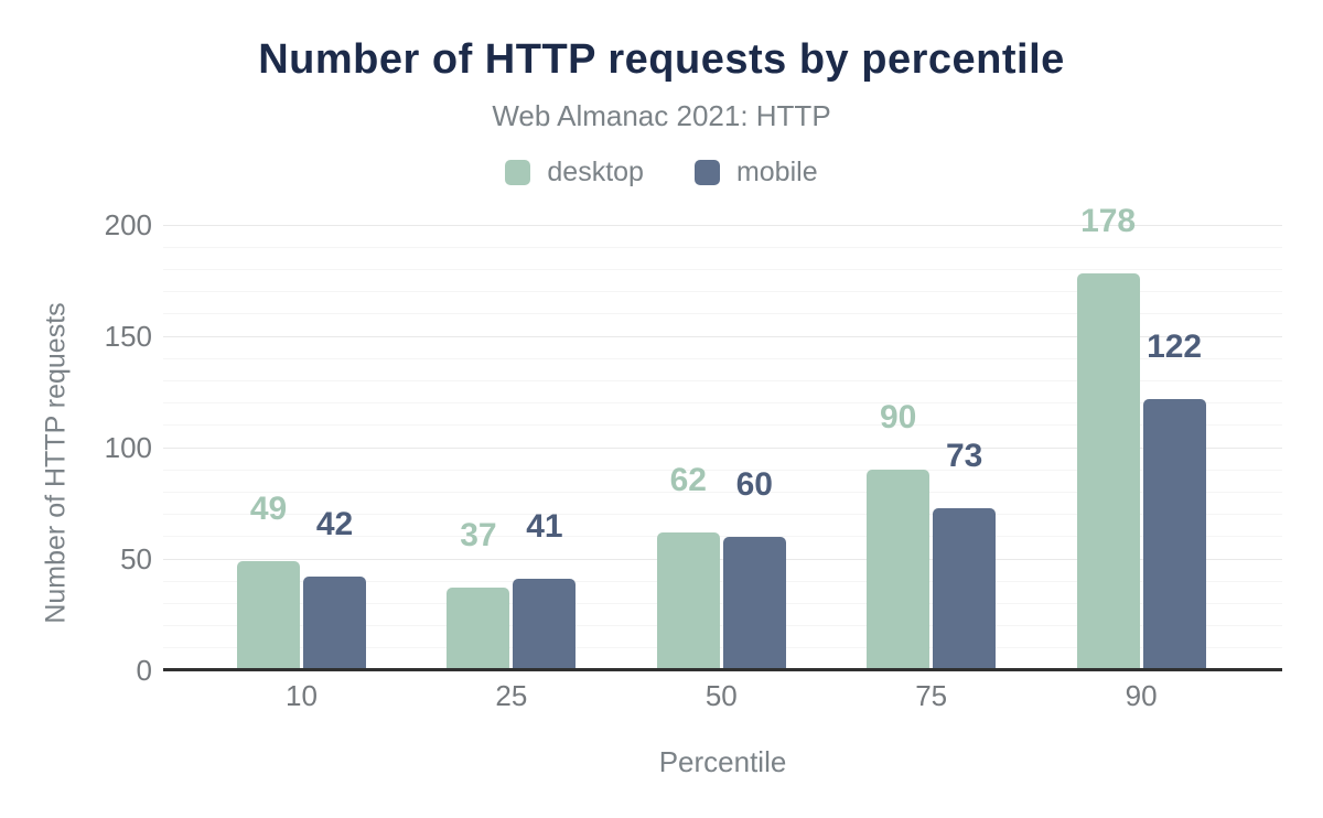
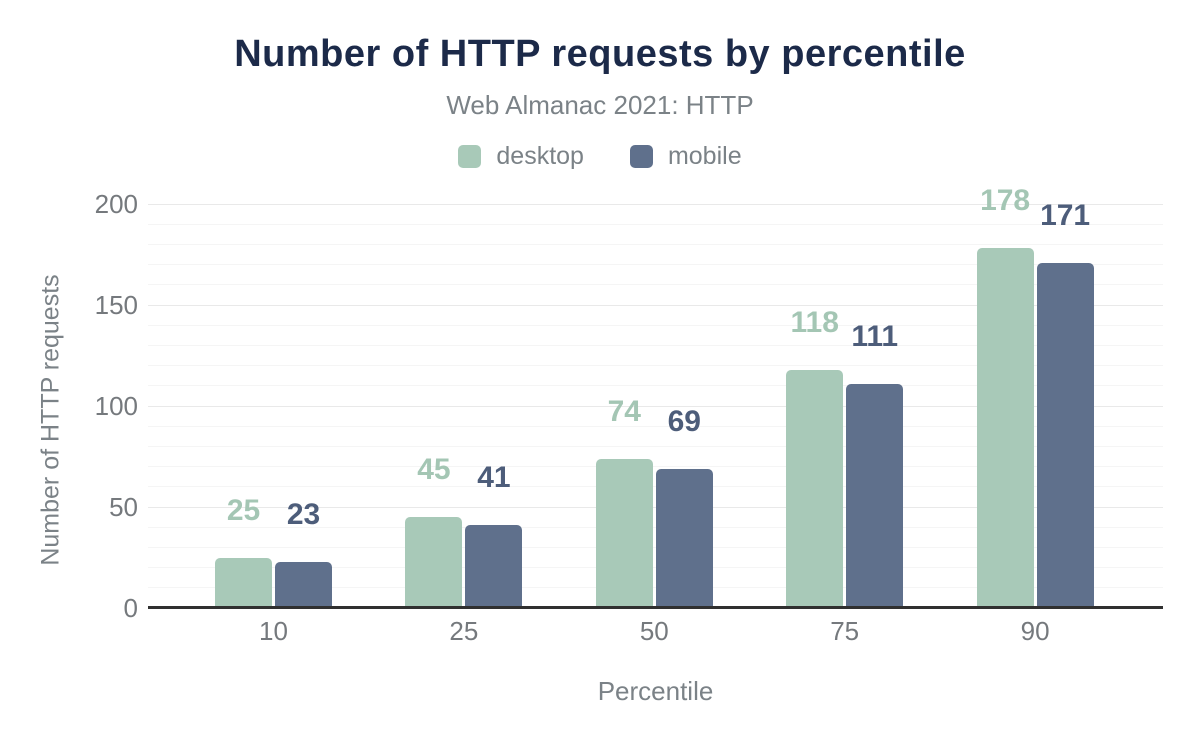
desktop/10: 49 -> 25
mobile/10: 42 -> 23
desktop/25: 37 -> 45
desktop/50: 62 -> 74
mobile/50: 60 -> 69
desktop/75: 90 -> 118
mobile/75: 73 -> 111
mobile/90: 122 -> 171
